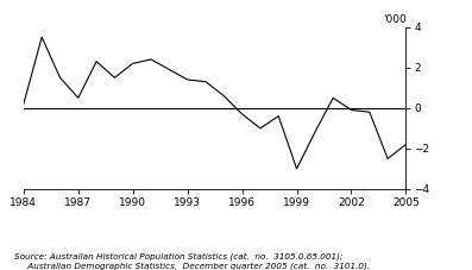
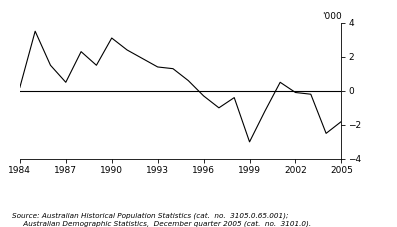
1990: 2.2 -> 3.1
